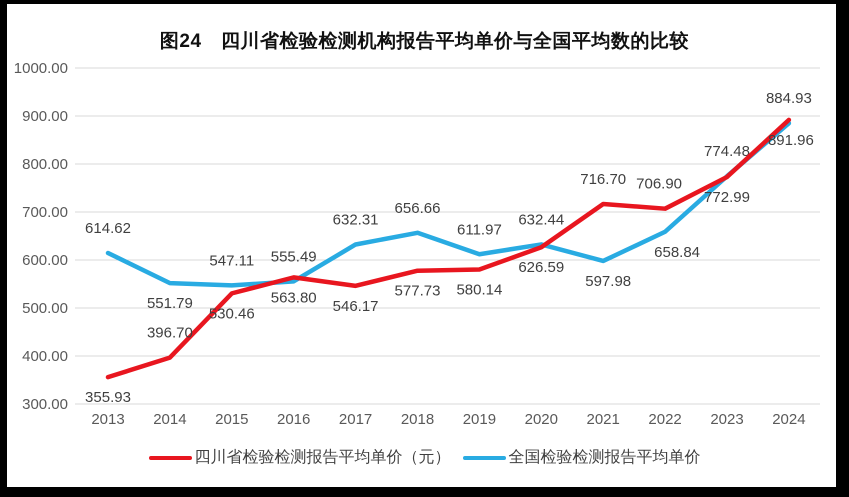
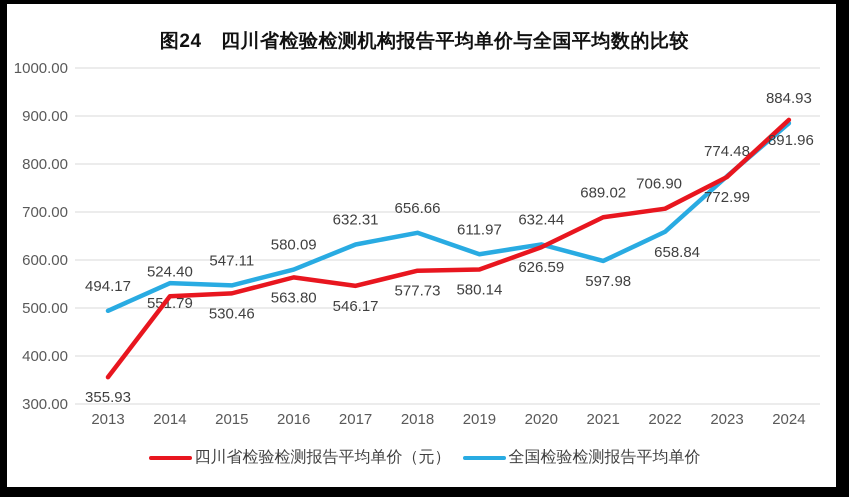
全国检验检测报告平均单价/2013: 614.62 -> 494.17
四川省检验检测报告平均单价（元）/2014: 396.70 -> 524.40
全国检验检测报告平均单价/2016: 555.49 -> 580.09
四川省检验检测报告平均单价（元）/2021: 716.70 -> 689.02
